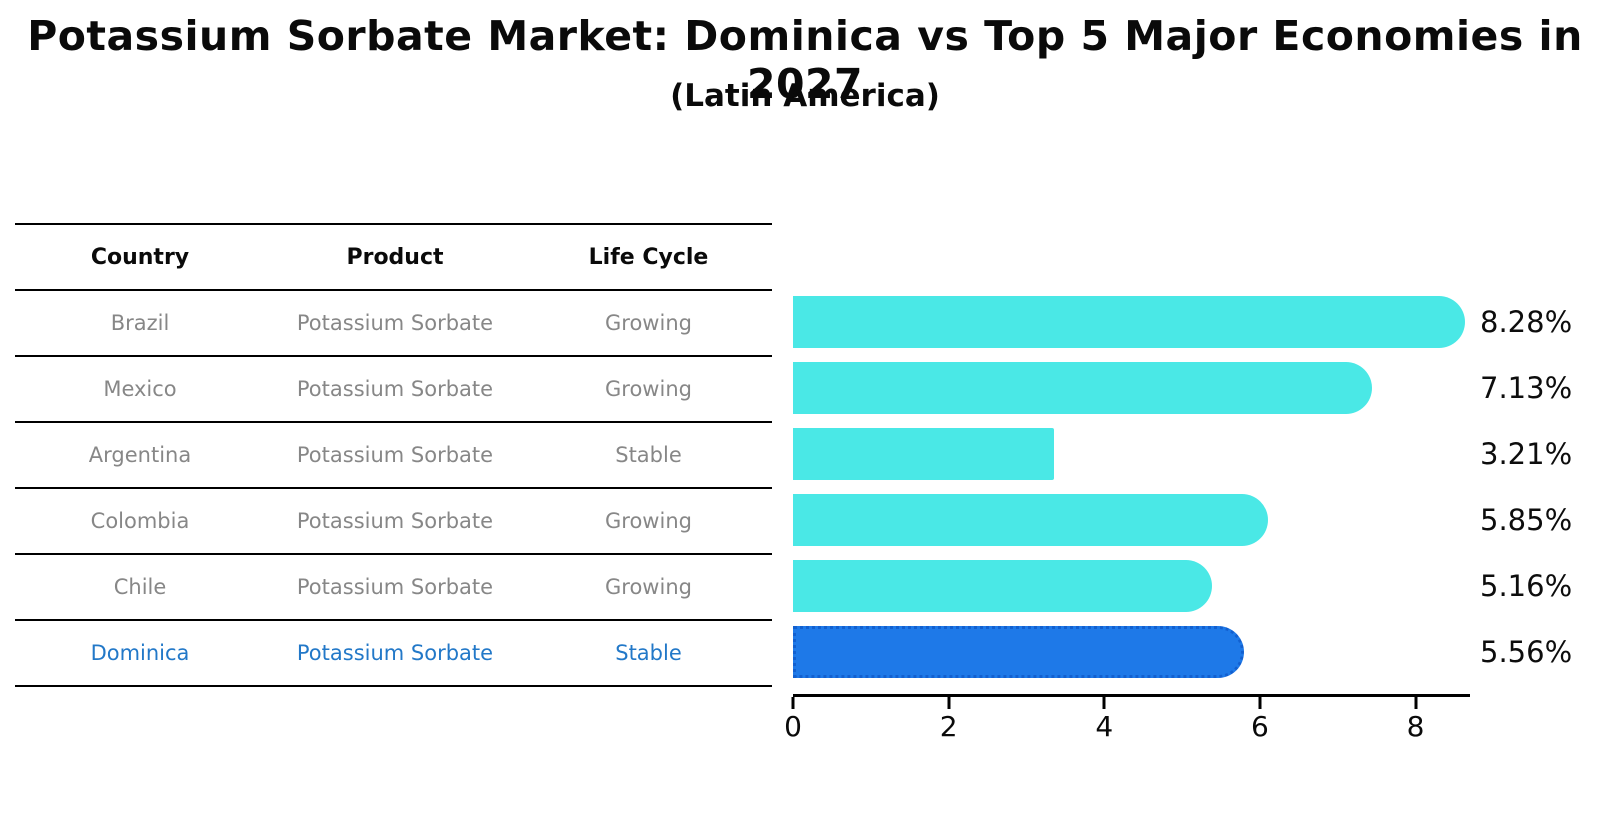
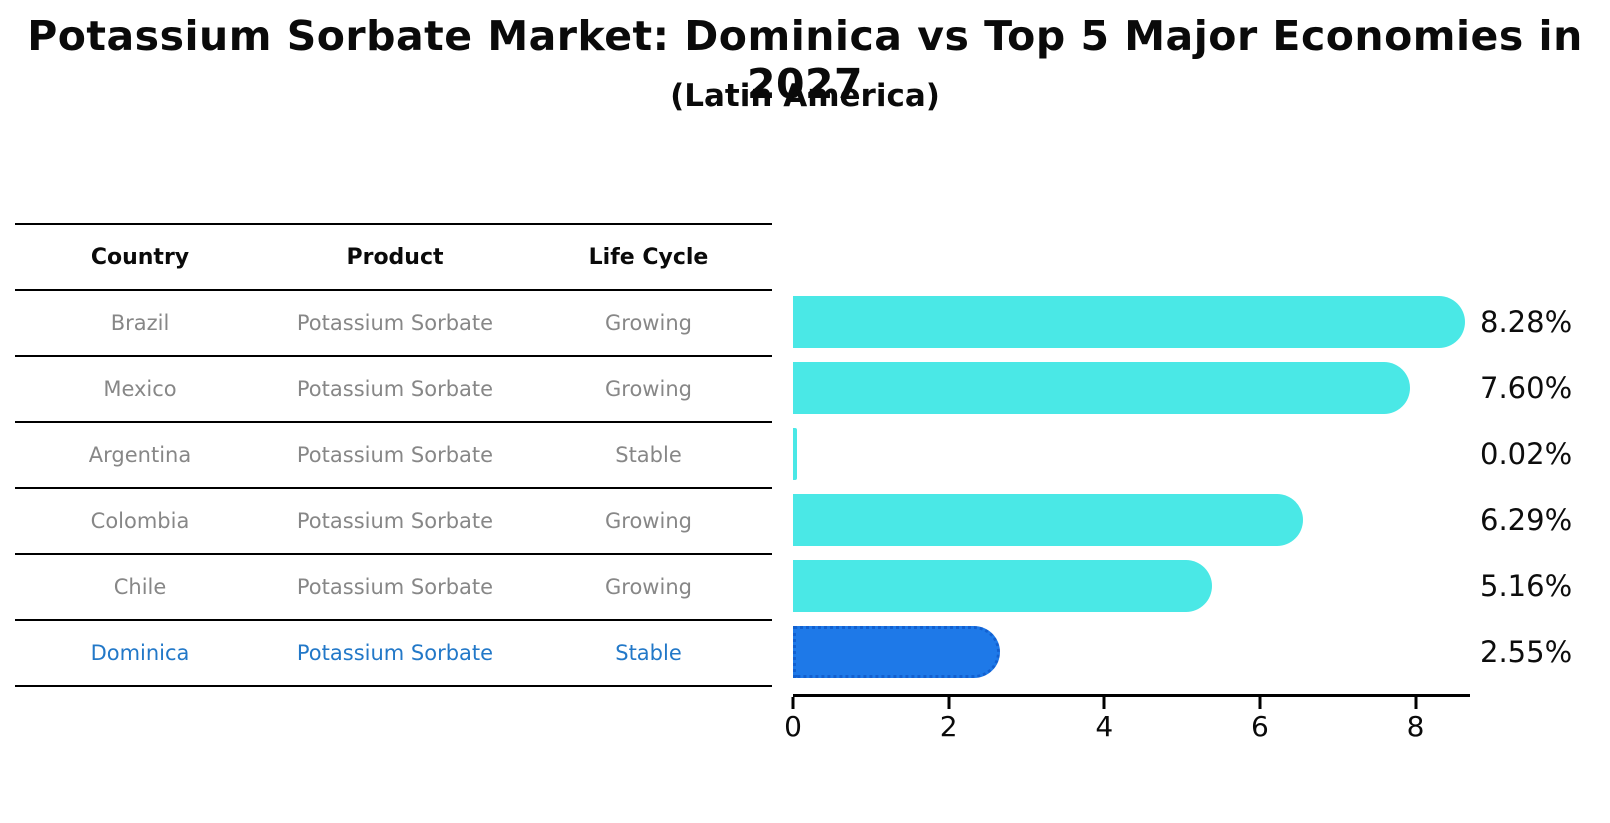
Mexico: 7.13% -> 7.60%
Argentina: 3.21% -> 0.02%
Colombia: 5.85% -> 6.29%
Dominica: 5.56% -> 2.55%
